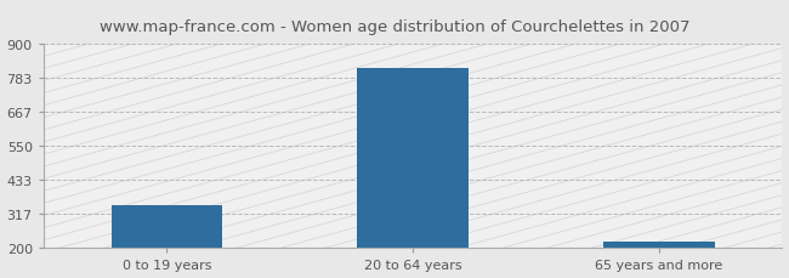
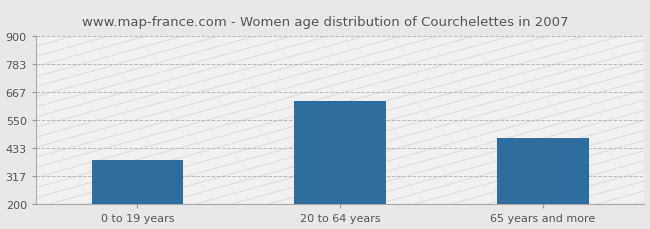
0 to 19 years: 348 -> 385
20 to 64 years: 819 -> 630
65 years and more: 224 -> 475
